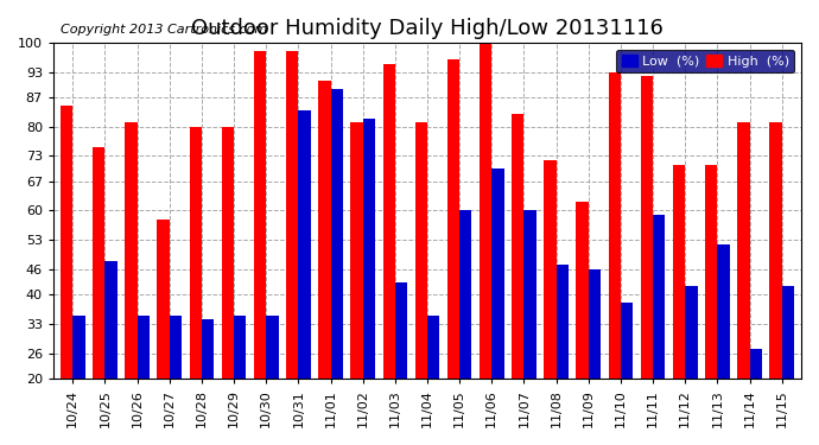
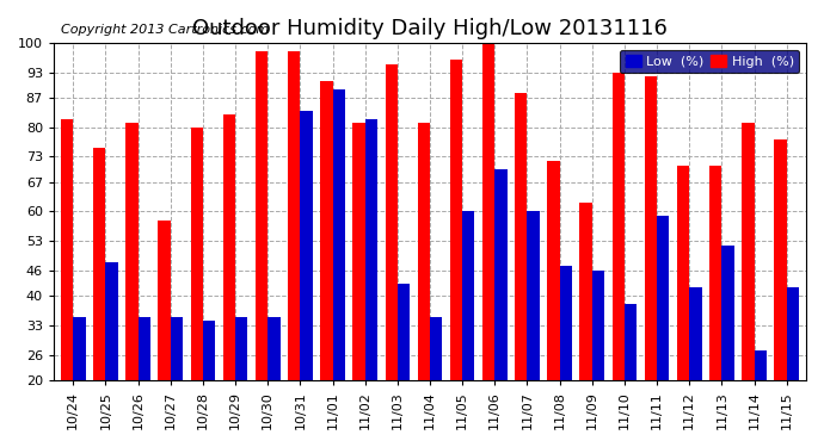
High (%)/10/24: 85 -> 82
High (%)/10/29: 80 -> 83
High (%)/11/07: 83 -> 88
High (%)/11/15: 81 -> 77
